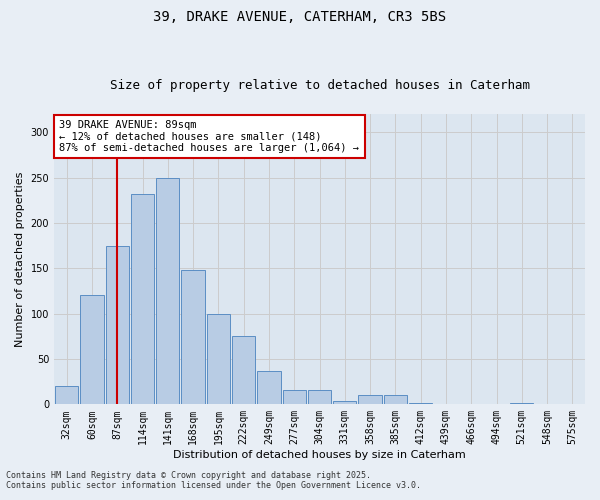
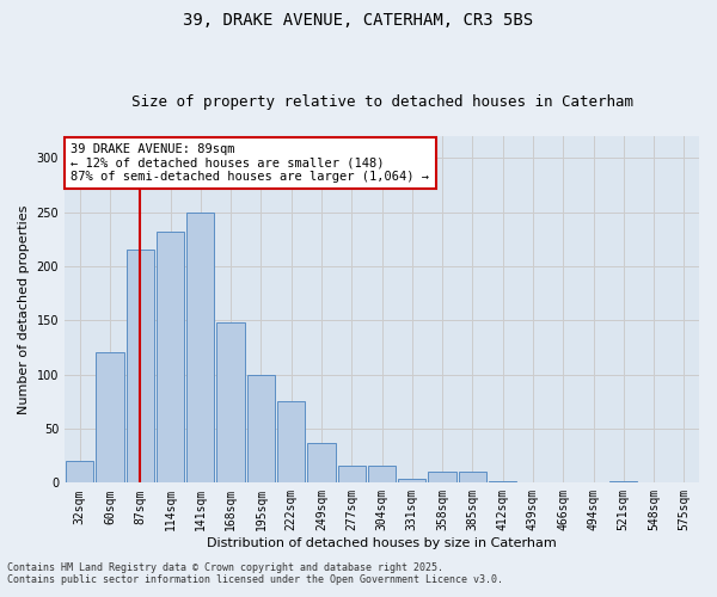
87sqm: 174 -> 215
